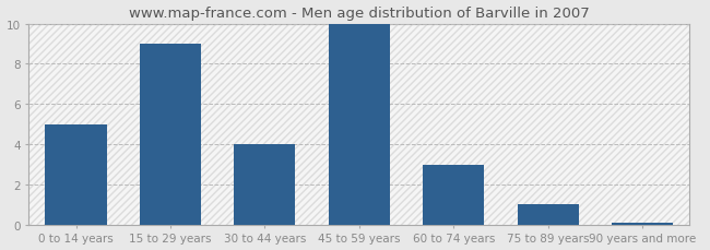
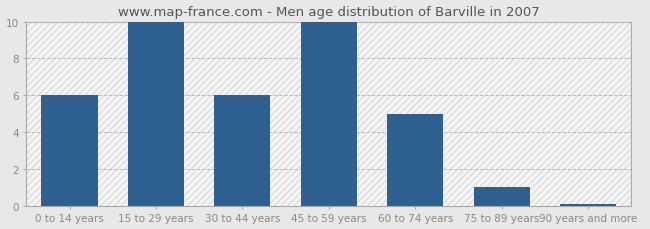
0 to 14 years: 5.0 -> 6.0
15 to 29 years: 9.0 -> 10.0
30 to 44 years: 4.0 -> 6.0
60 to 74 years: 3.0 -> 5.0
